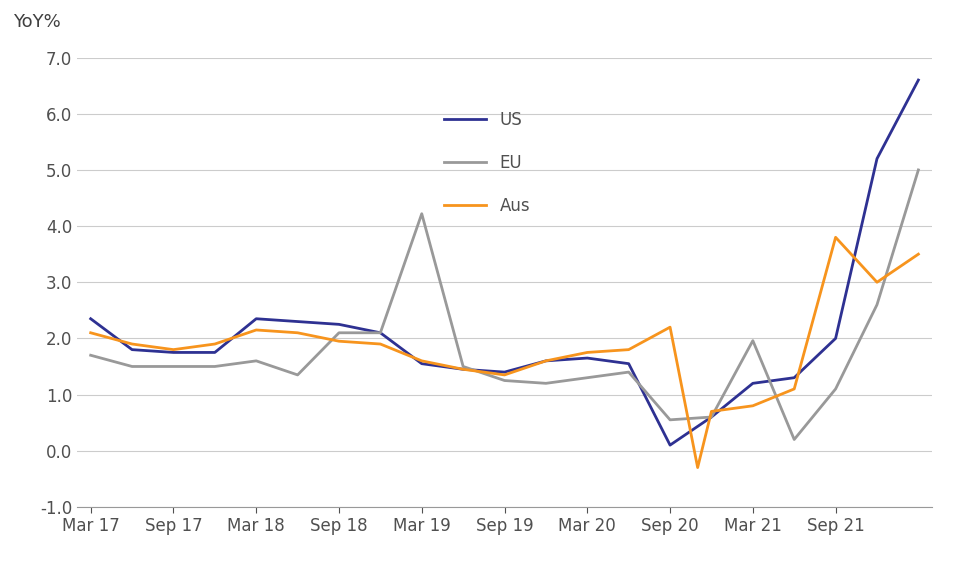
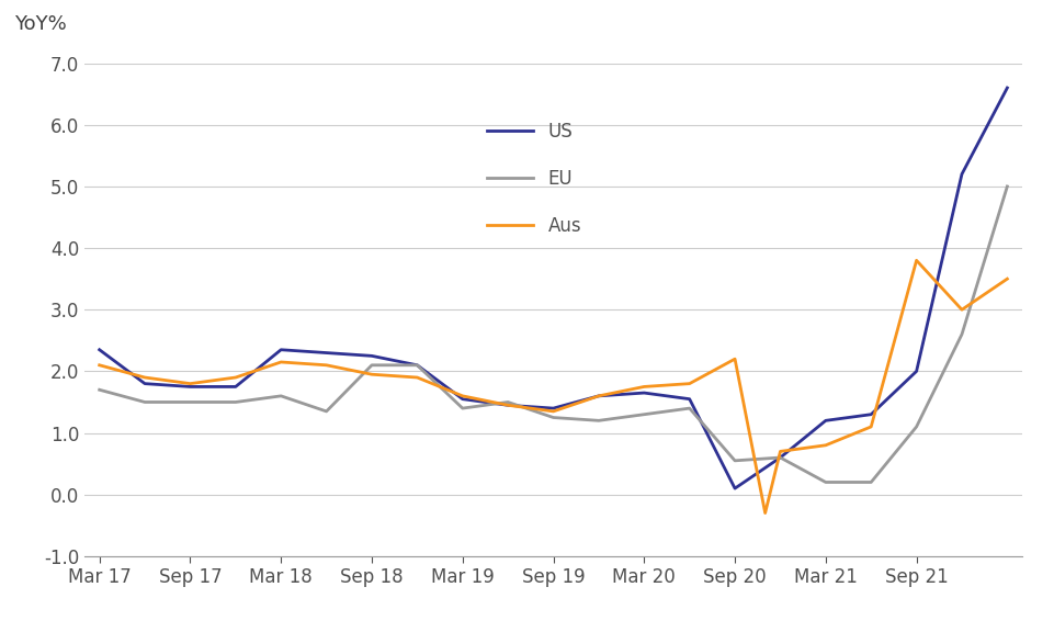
EU/Mar 19: 4.22 -> 1.40
EU/Mar 21: 1.96 -> 0.20
